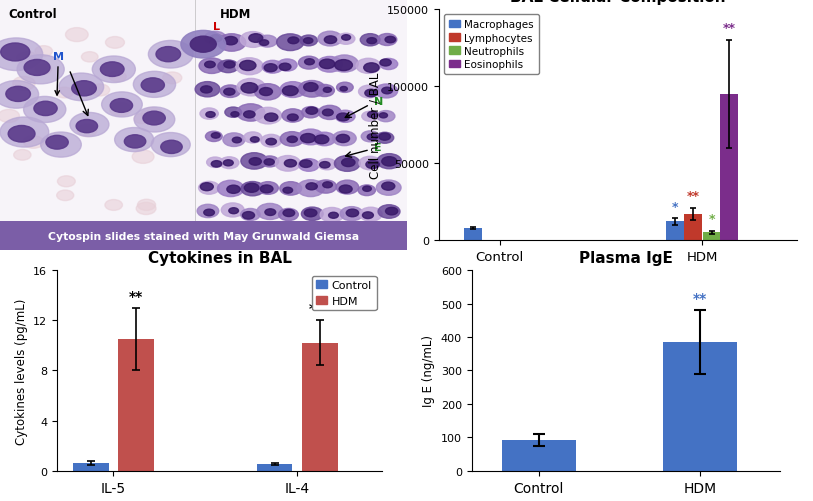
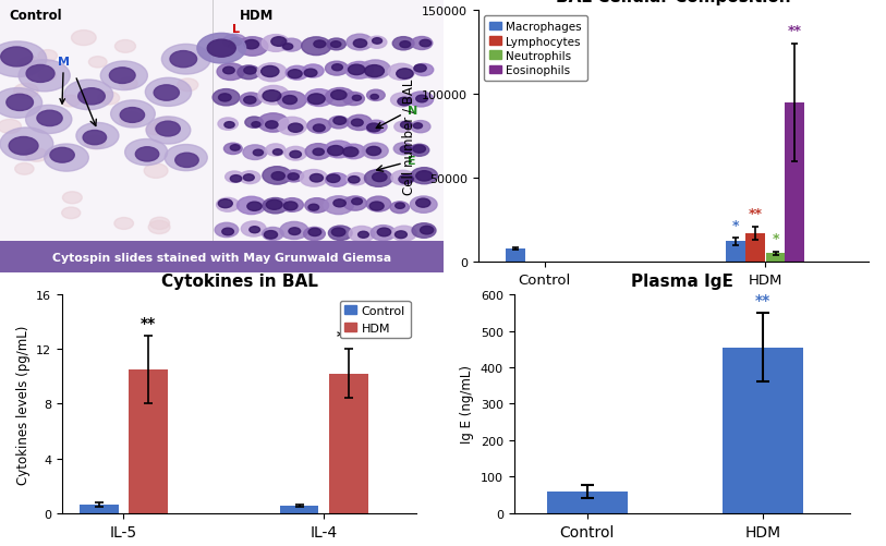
Plasma IgE/Control: 92 -> 60
Plasma IgE/HDM: 385 -> 455
